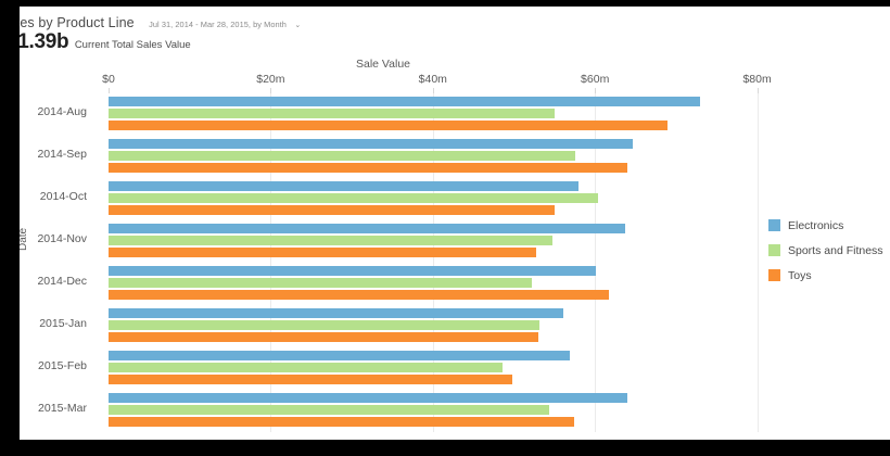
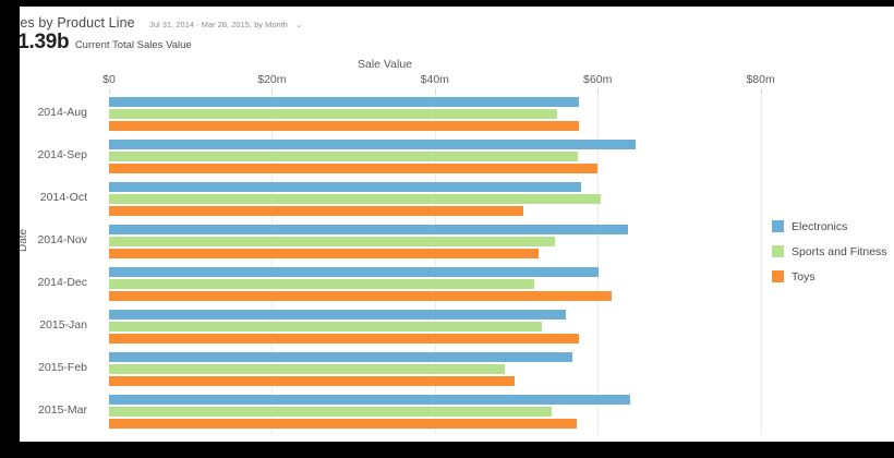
Electronics/2014-Aug: $73m -> $58m
Toys/2014-Aug: $69m -> $58m
Toys/2014-Sep: $64m -> $60m
Toys/2014-Oct: $55m -> $51m
Toys/2015-Jan: $53m -> $58m
